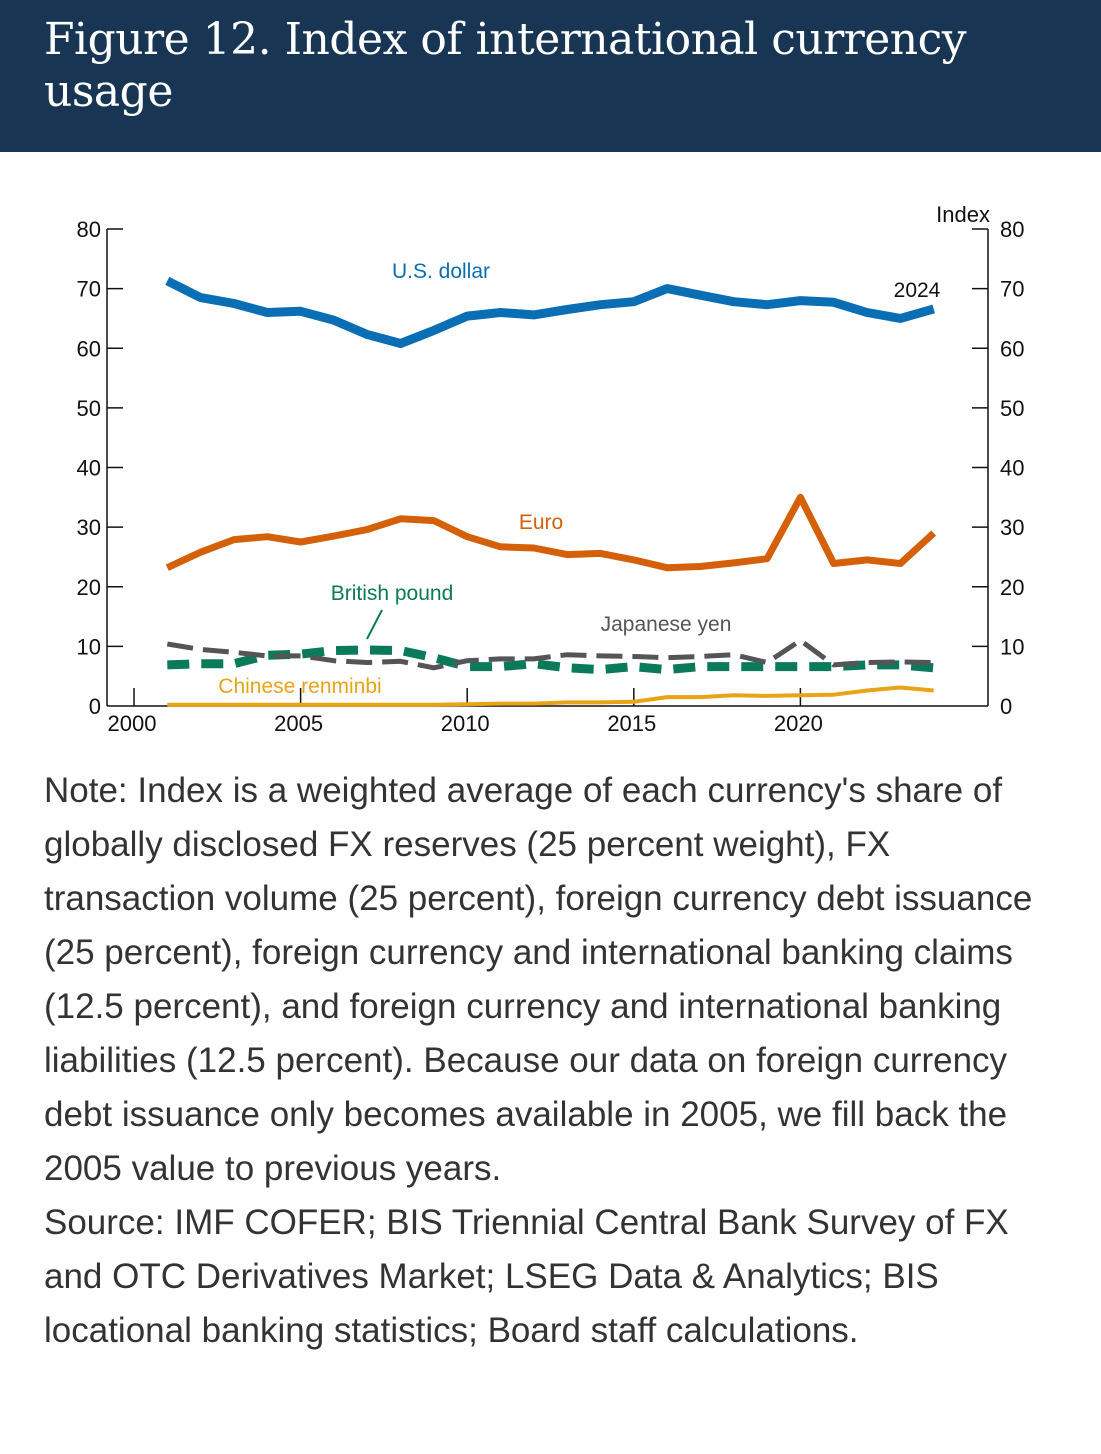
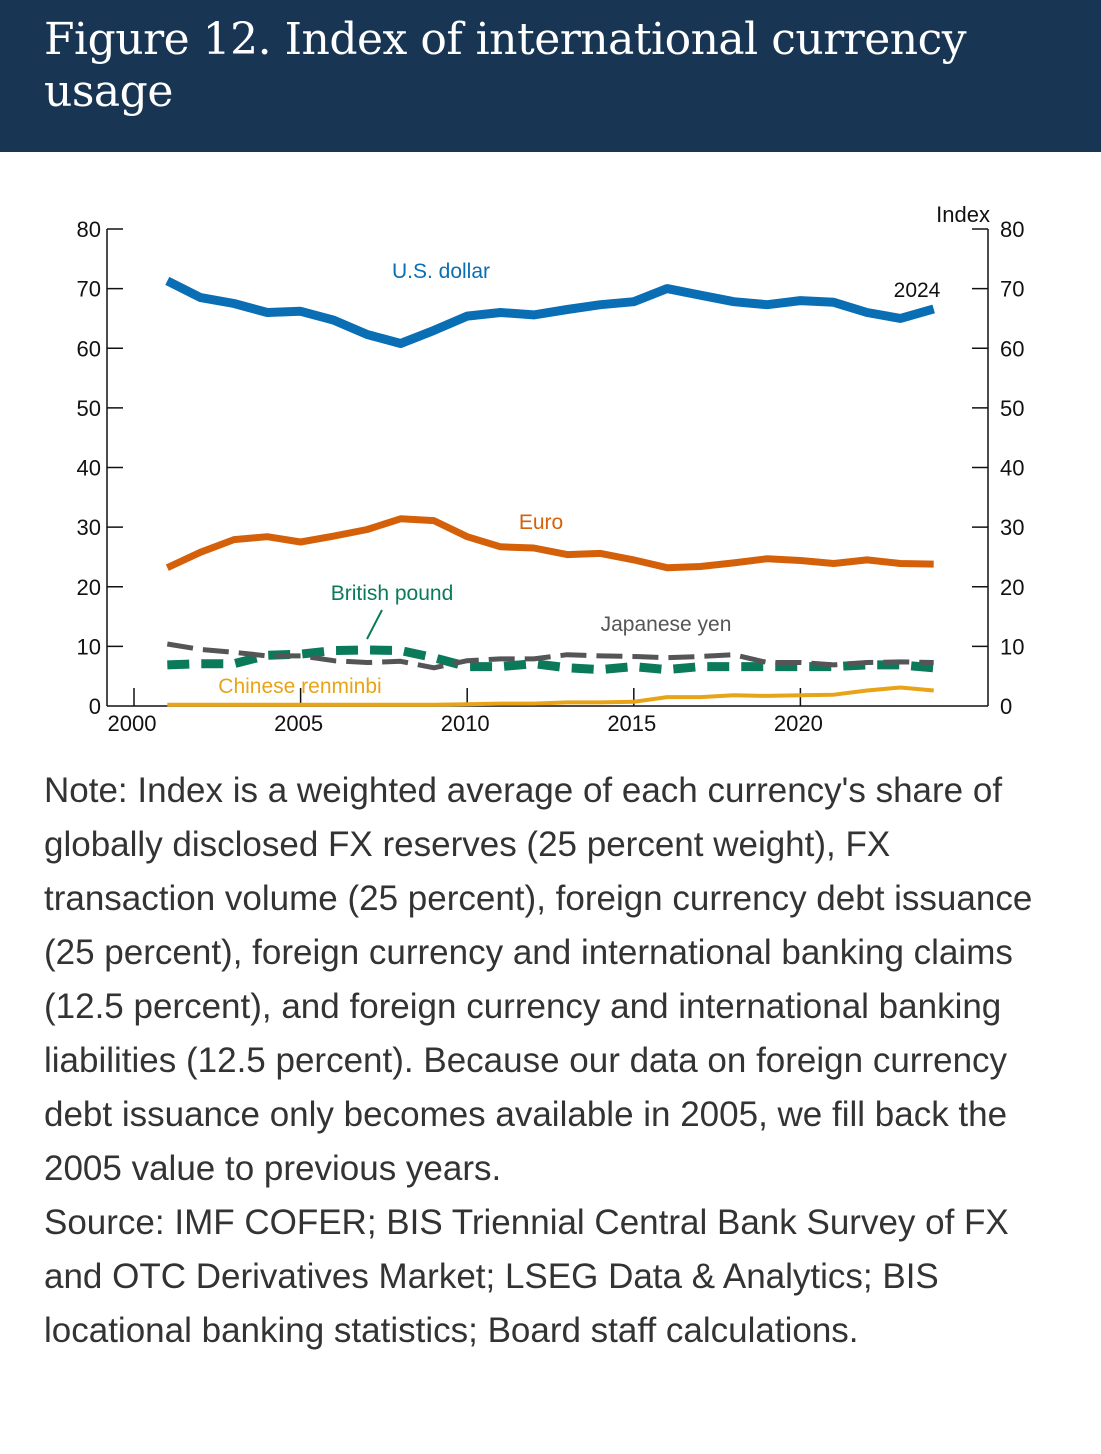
Euro/2020: 35 -> 24
Japanese yen/2020: 11 -> 7
Euro/2024: 29 -> 24
